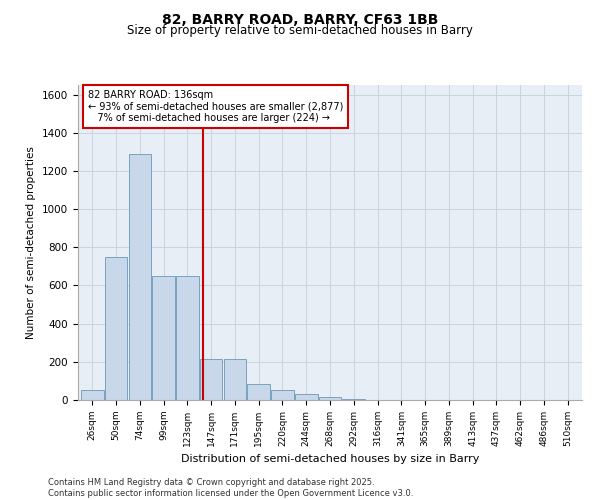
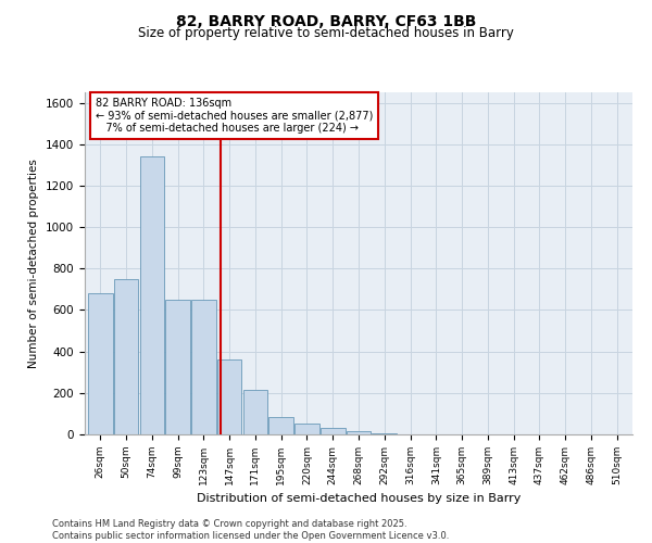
26sqm: 60 -> 680
74sqm: 1290 -> 1340
147sqm: 220 -> 360
